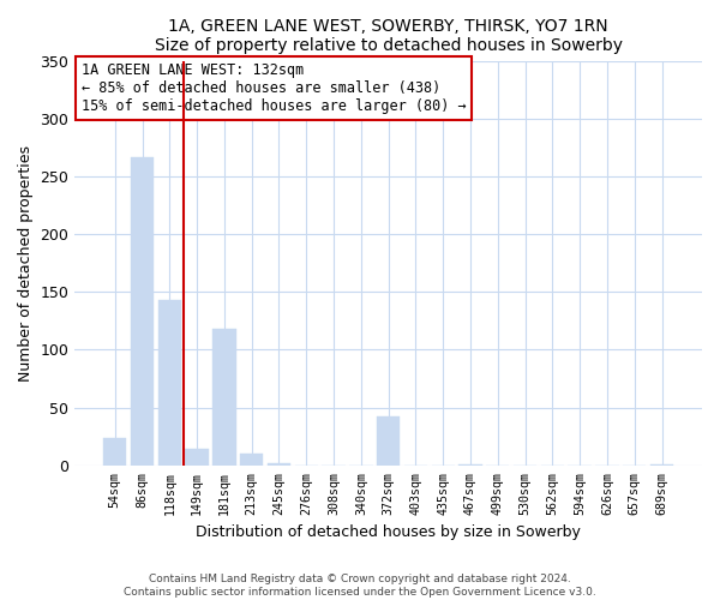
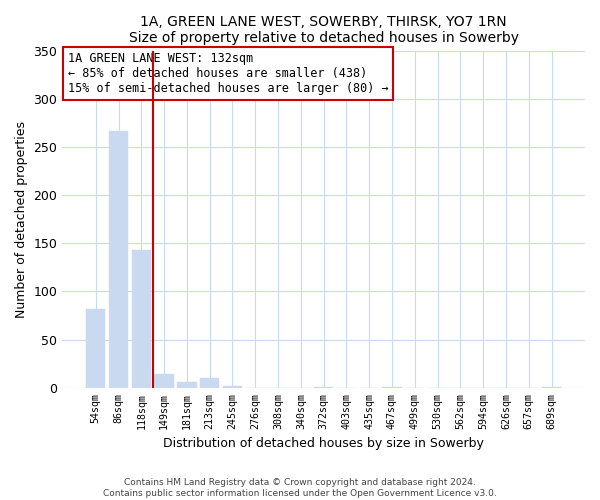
54sqm: 24 -> 82
181sqm: 118 -> 6
372sqm: 42 -> 1
